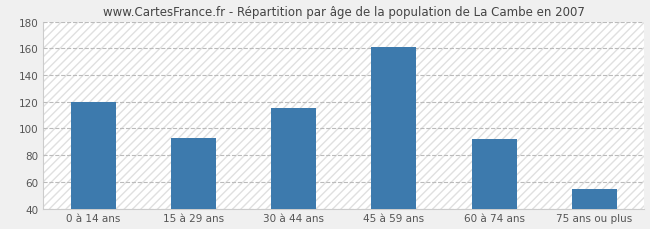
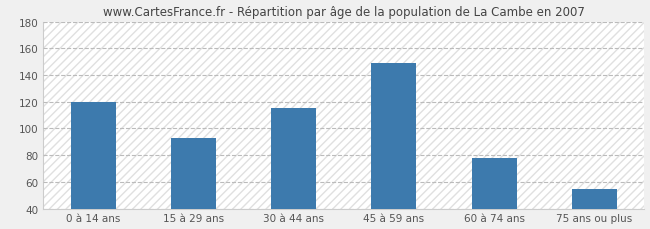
45 à 59 ans: 161 -> 149
60 à 74 ans: 92 -> 78
